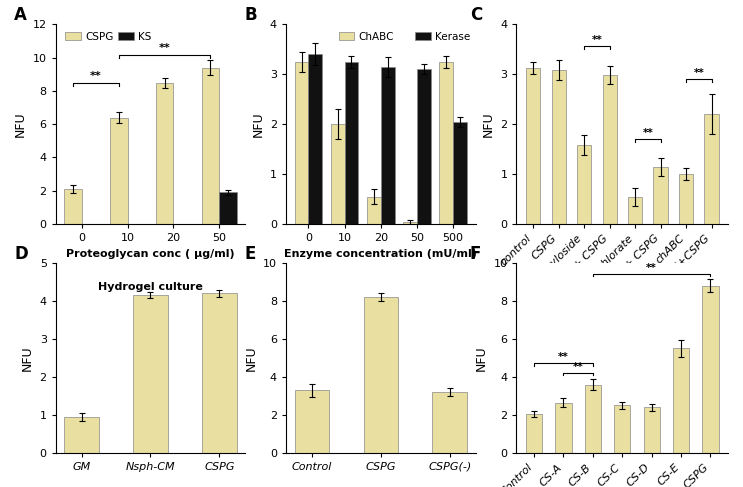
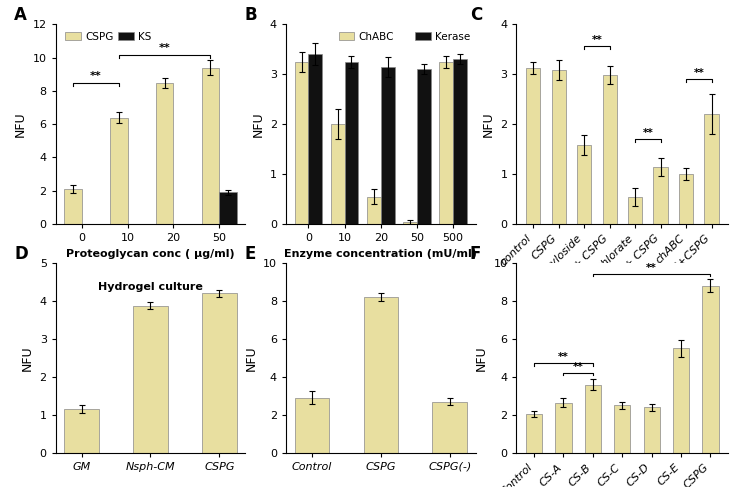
Kerase/500: 2.05 -> 3.30
GM: 0.95 -> 1.15
Nsph-CM: 4.15 -> 3.88
Control: 3.3 -> 2.9
CSPG(-): 3.2 -> 2.7
